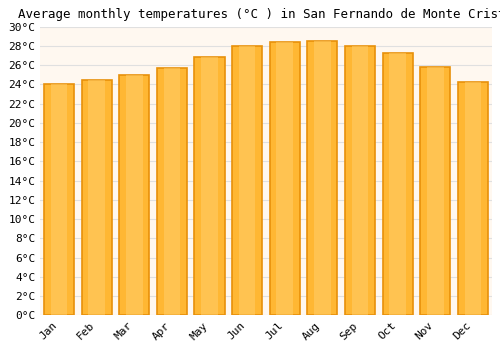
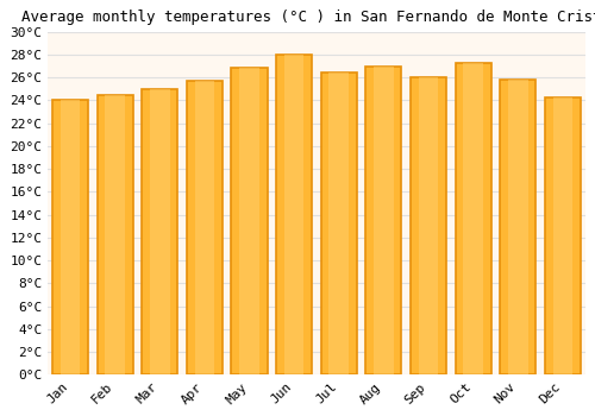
Jul: 28.4°C -> 26.4°C
Aug: 28.5°C -> 27.0°C
Sep: 28.0°C -> 26.0°C
